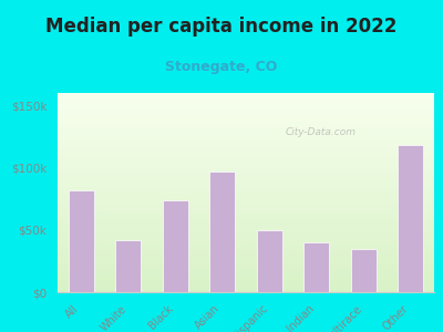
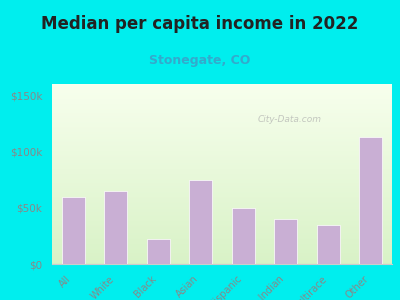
All: $82k -> $60k
White: $42k -> $65k
Black: $74k -> $22k
Asian: $97k -> $75k
Other: $118k -> $113k
